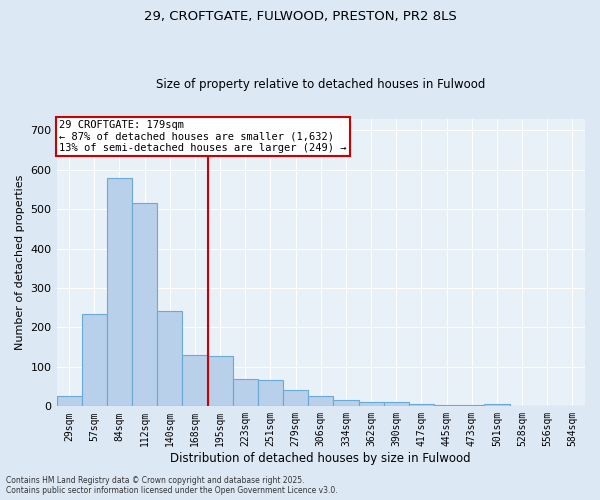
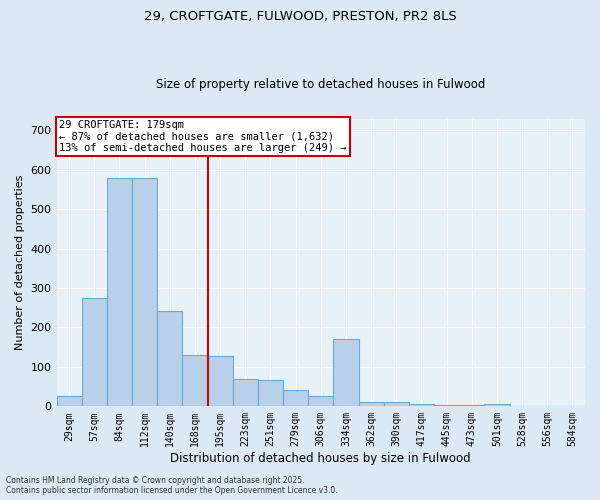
57sqm: 234 -> 275
112sqm: 515 -> 580
334sqm: 15 -> 170
